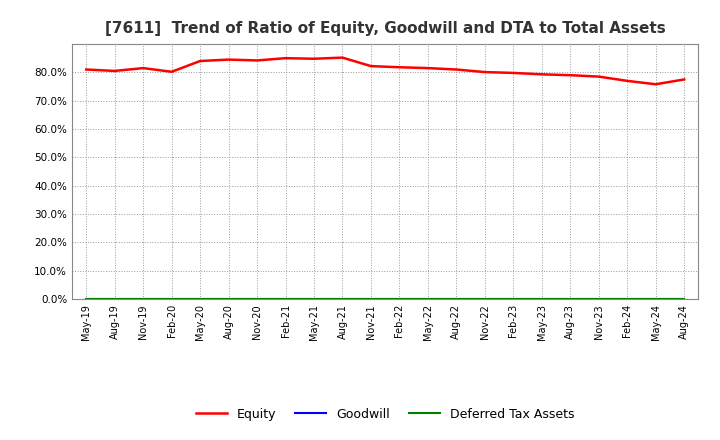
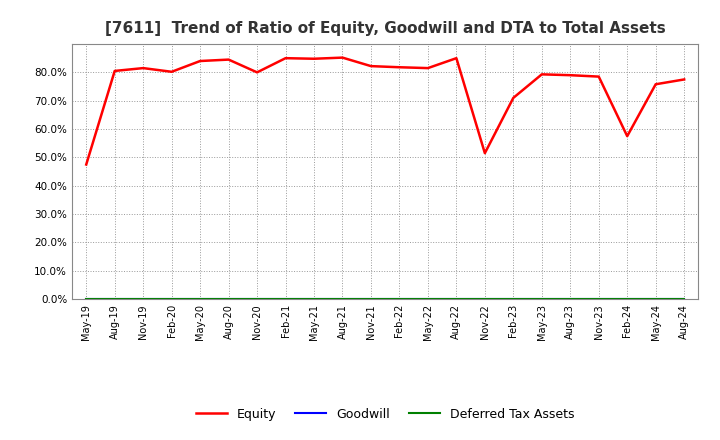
Equity/May-19: 81.0% -> 47.5%
Equity/Nov-20: 84.2% -> 80.0%
Equity/Aug-22: 81.0% -> 85.0%
Equity/Nov-22: 80.1% -> 51.5%
Equity/Feb-23: 79.8% -> 71.0%
Equity/Feb-24: 77.0% -> 57.5%
